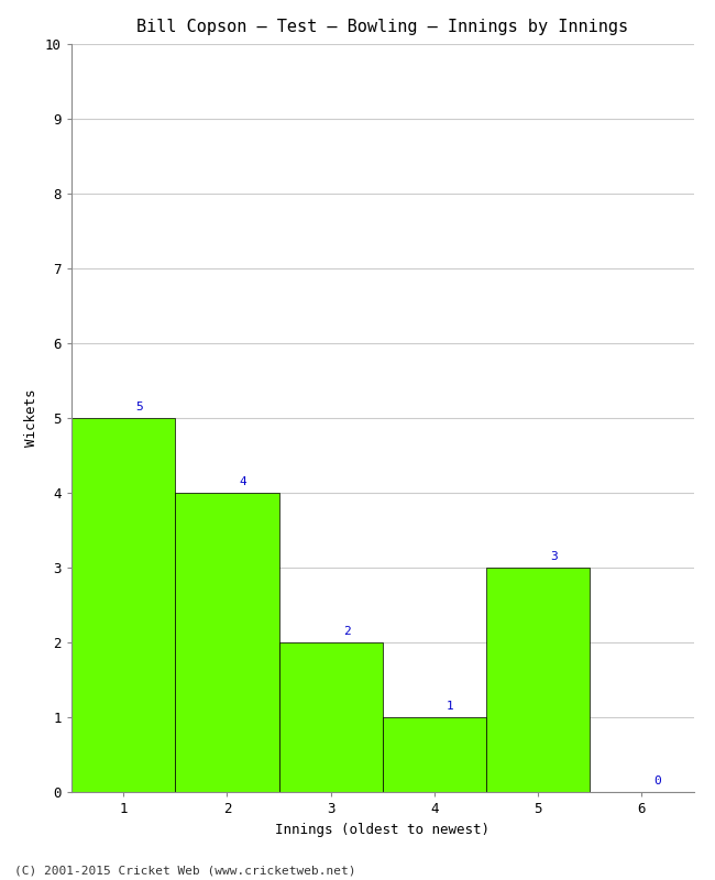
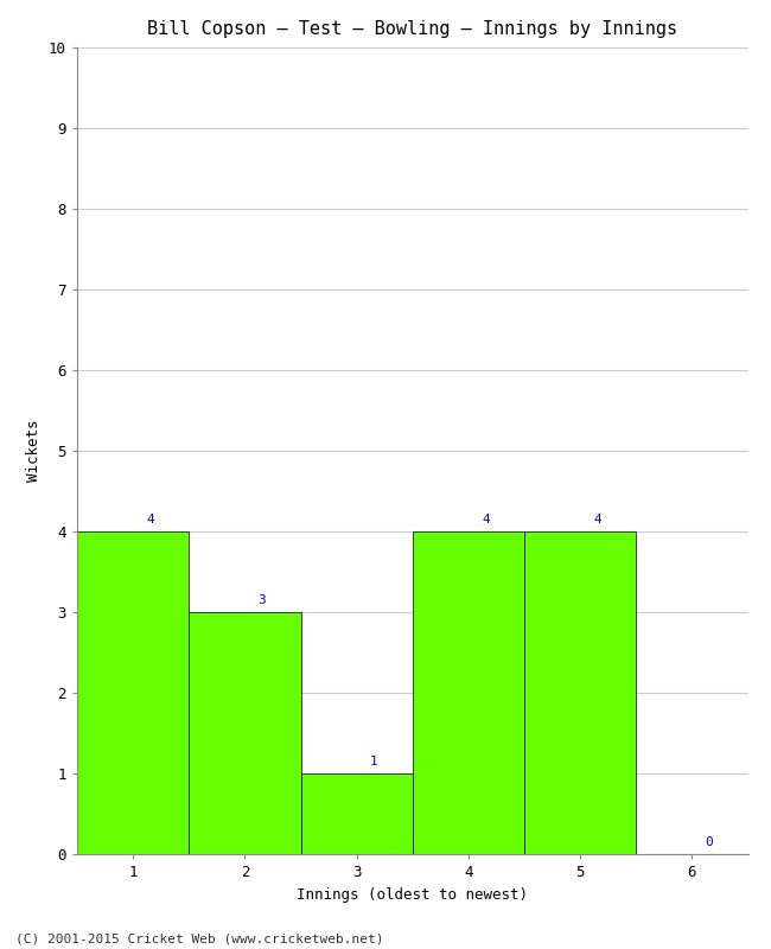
1: 5 -> 4
2: 4 -> 3
3: 2 -> 1
4: 1 -> 4
5: 3 -> 4
